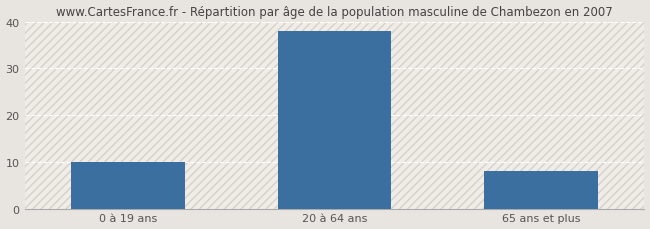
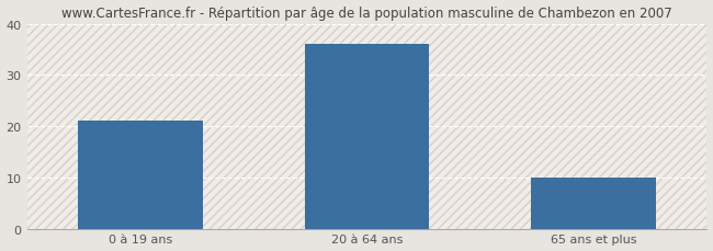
0 à 19 ans: 10 -> 21
20 à 64 ans: 38 -> 36
65 ans et plus: 8 -> 10
